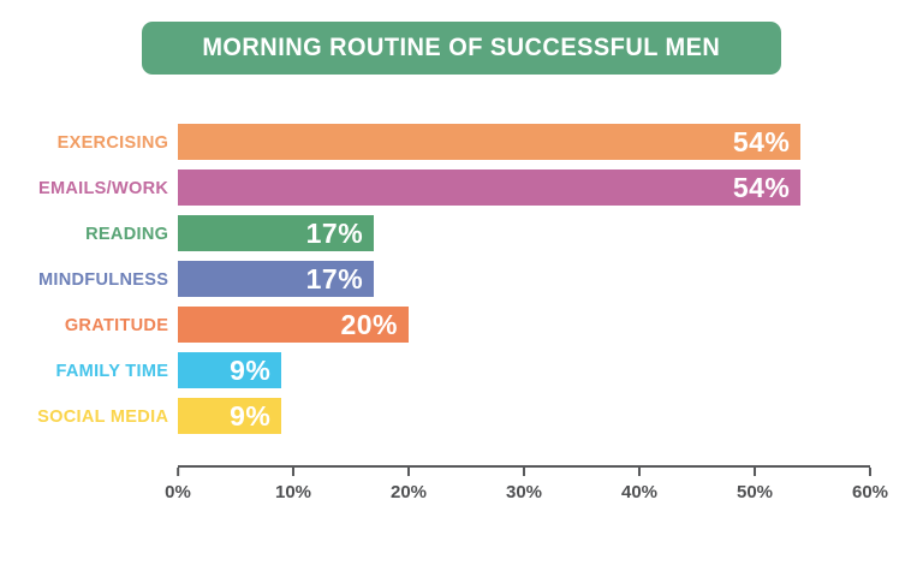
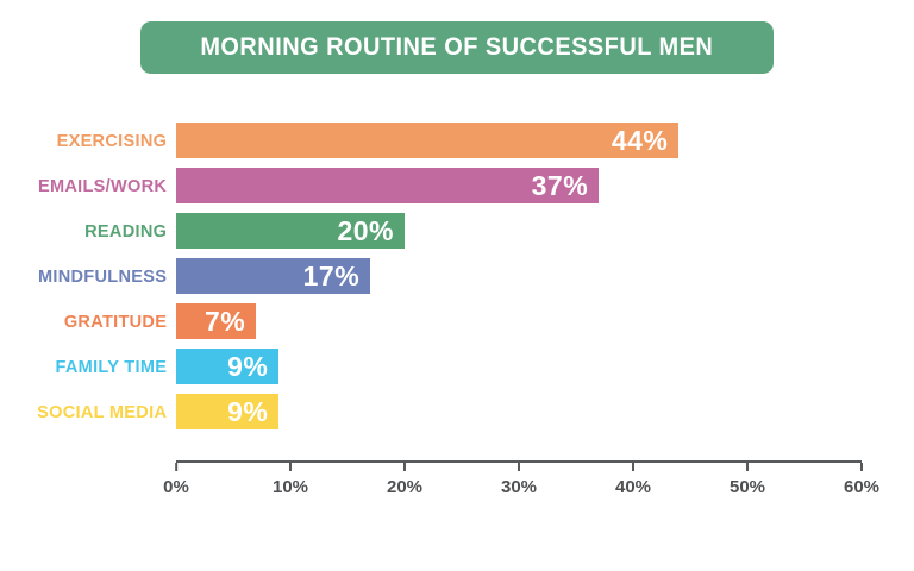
EXERCISING: 54% -> 44%
EMAILS/WORK: 54% -> 37%
READING: 17% -> 20%
GRATITUDE: 20% -> 7%
